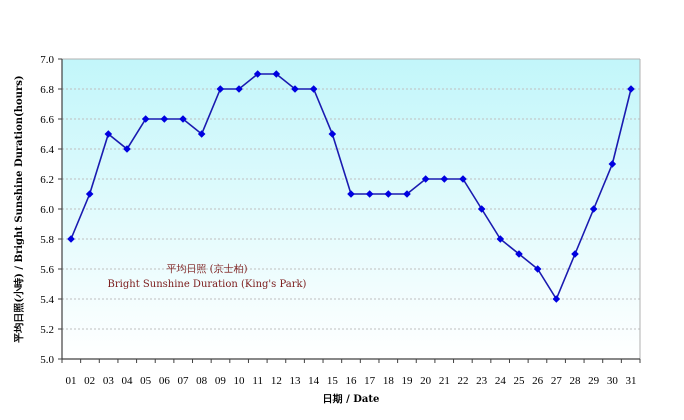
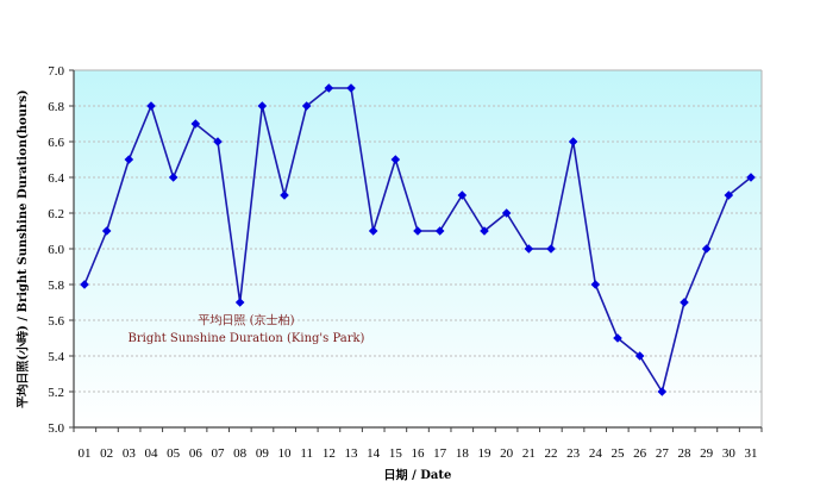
04: 6.4 -> 6.8
05: 6.6 -> 6.4
06: 6.6 -> 6.7
08: 6.5 -> 5.7
10: 6.8 -> 6.3
11: 6.9 -> 6.8
13: 6.8 -> 6.9
14: 6.8 -> 6.1
18: 6.1 -> 6.3
21: 6.2 -> 6.0
22: 6.2 -> 6.0
23: 6.0 -> 6.6
25: 5.7 -> 5.5
26: 5.6 -> 5.4
27: 5.4 -> 5.2
31: 6.8 -> 6.4
